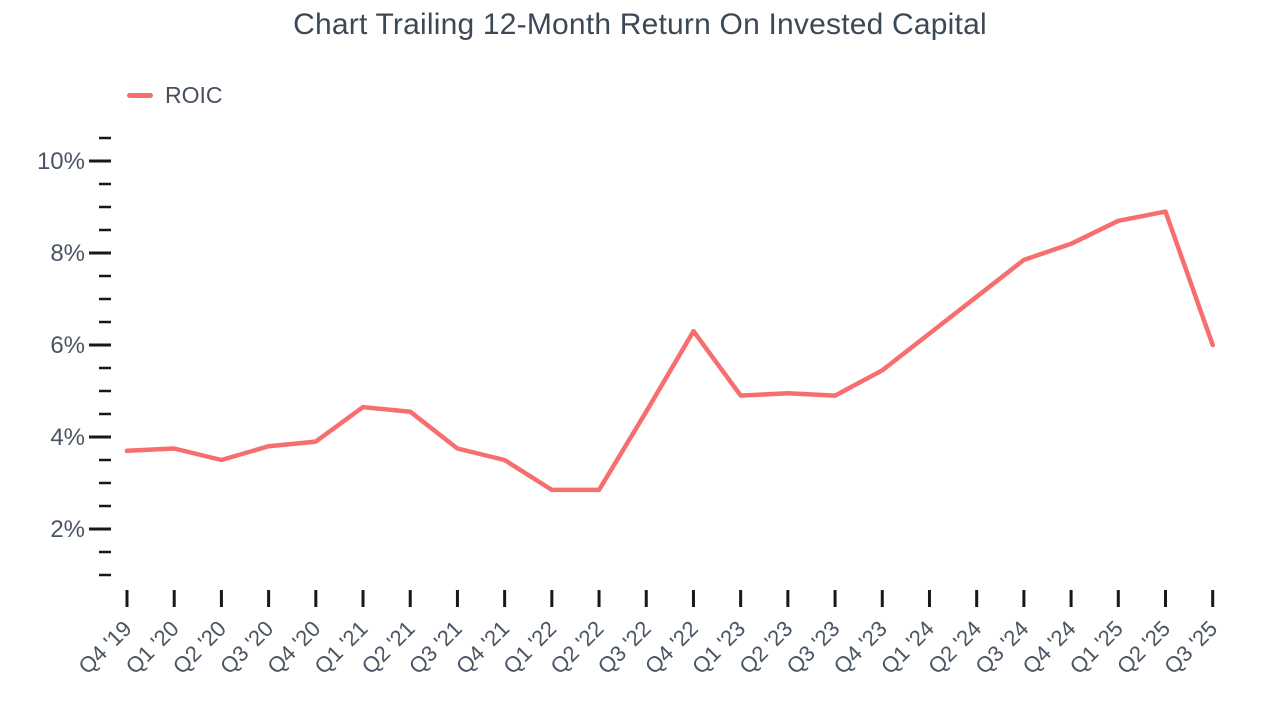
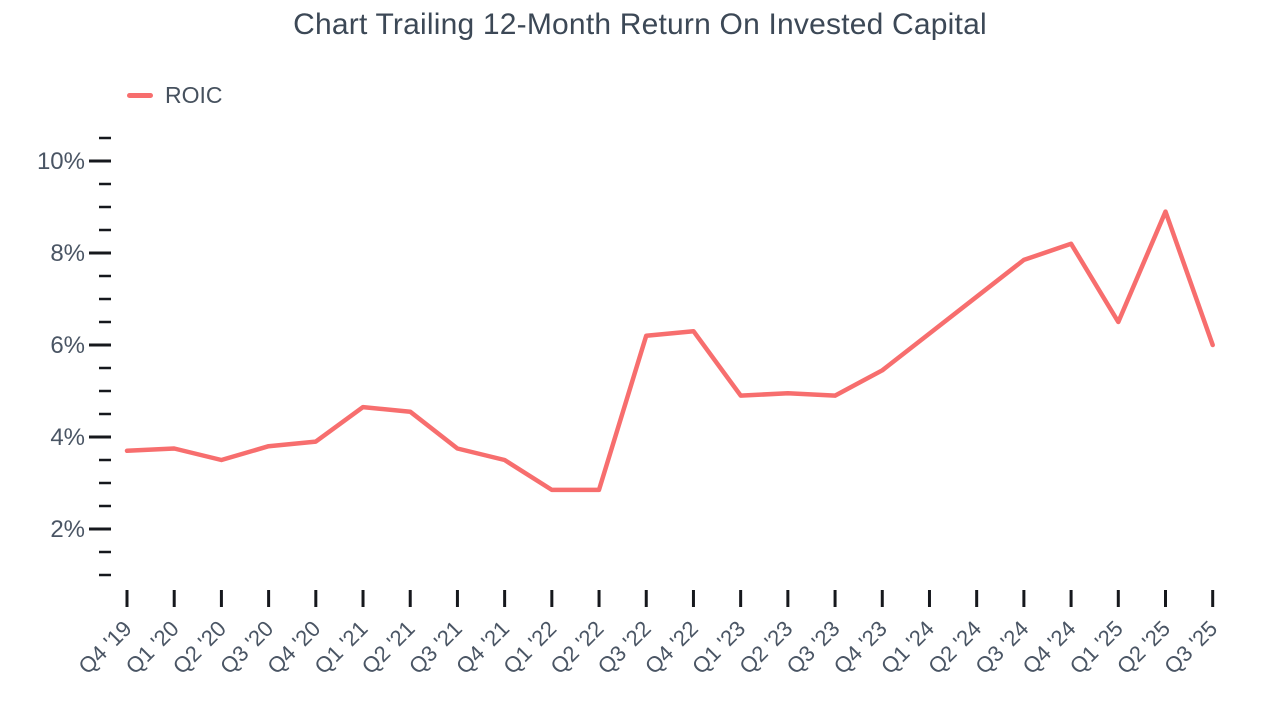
Q3 '22: 4.5% -> 6.2%
Q1 '25: 8.7% -> 6.5%
